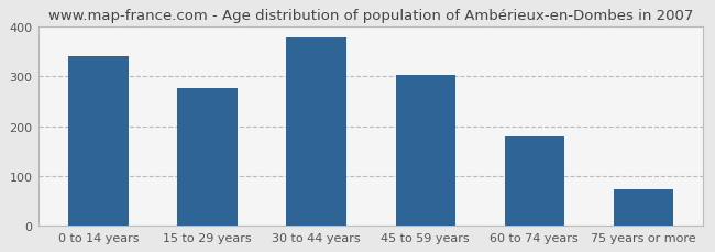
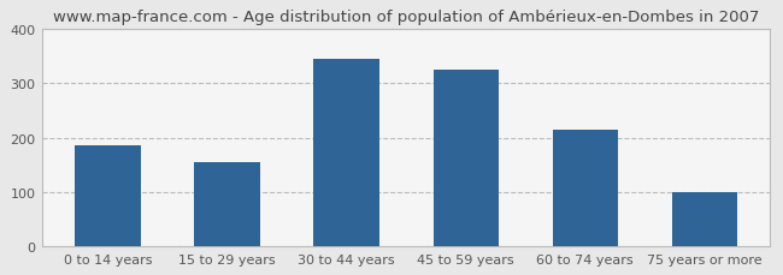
0 to 14 years: 340 -> 185
15 to 29 years: 277 -> 155
30 to 44 years: 379 -> 345
45 to 59 years: 304 -> 325
60 to 74 years: 179 -> 215
75 years or more: 73 -> 100
